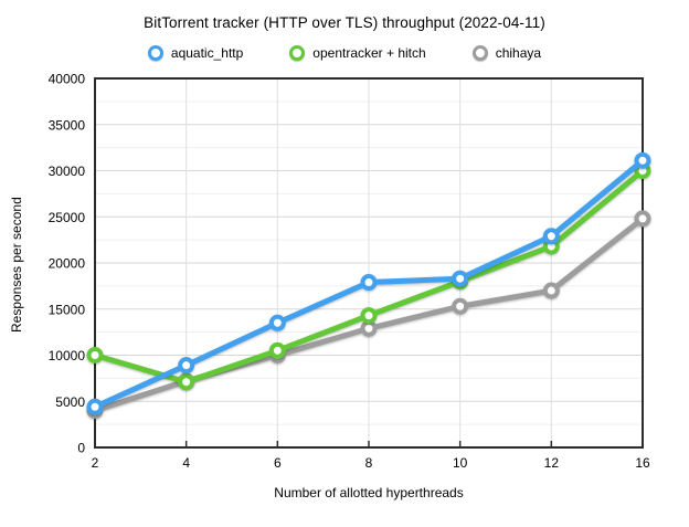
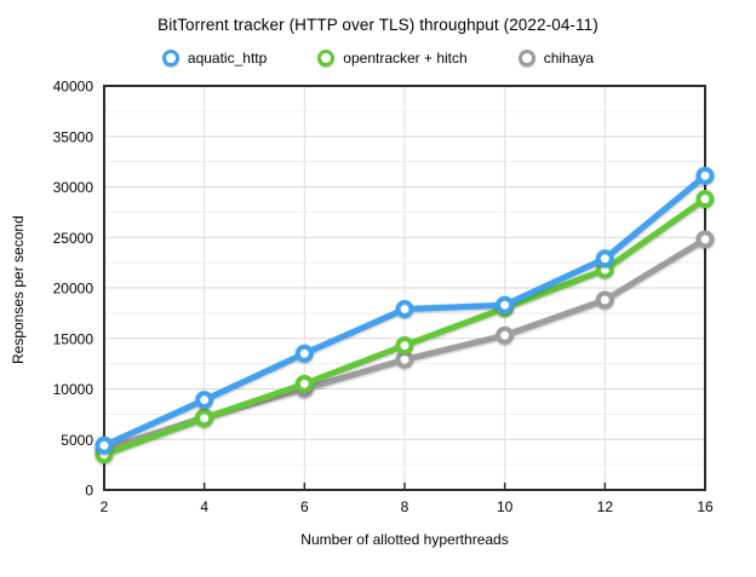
opentracker + hitch/2: 10000 -> 4000
chihaya/12: 17000 -> 19000
opentracker + hitch/16: 30000 -> 29000
